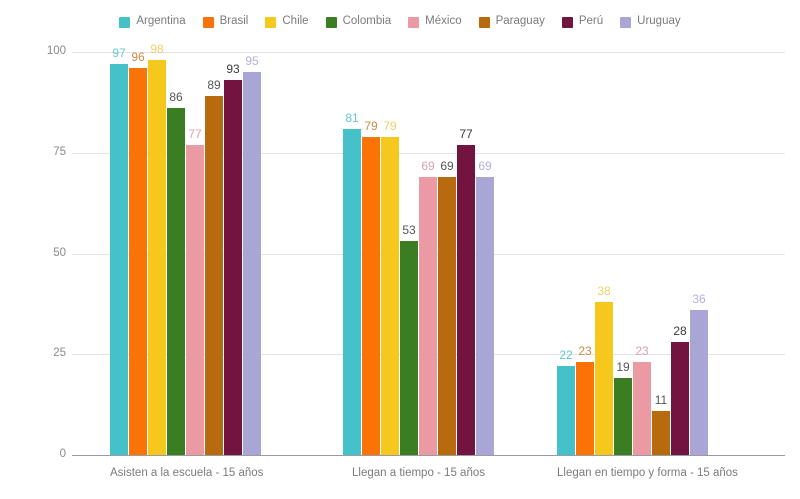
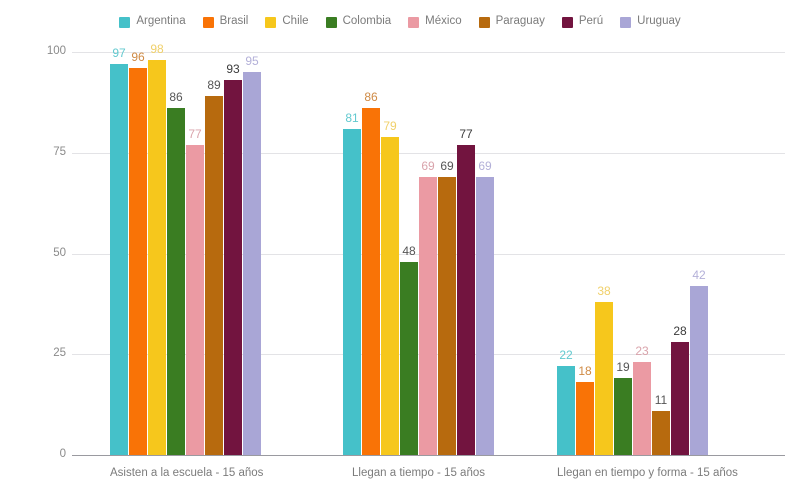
Brasil/Llegan a tiempo - 15 años: 79 -> 86
Colombia/Llegan a tiempo - 15 años: 53 -> 48
Brasil/Llegan en tiempo y forma - 15 años: 23 -> 18
Uruguay/Llegan en tiempo y forma - 15 años: 36 -> 42
